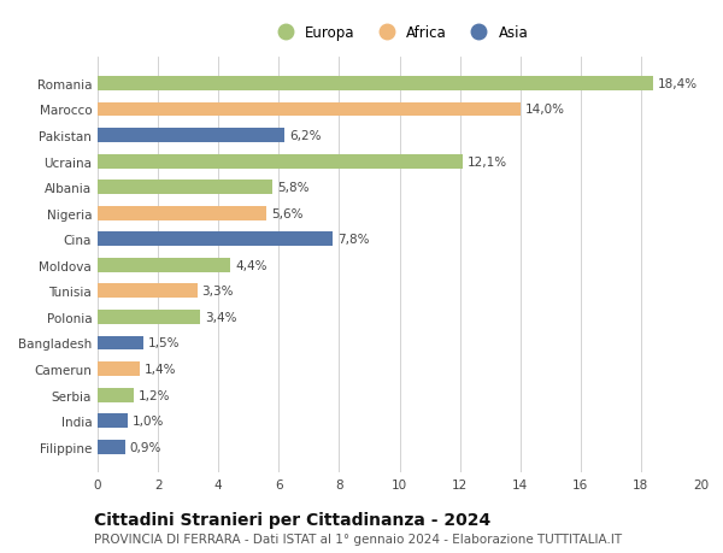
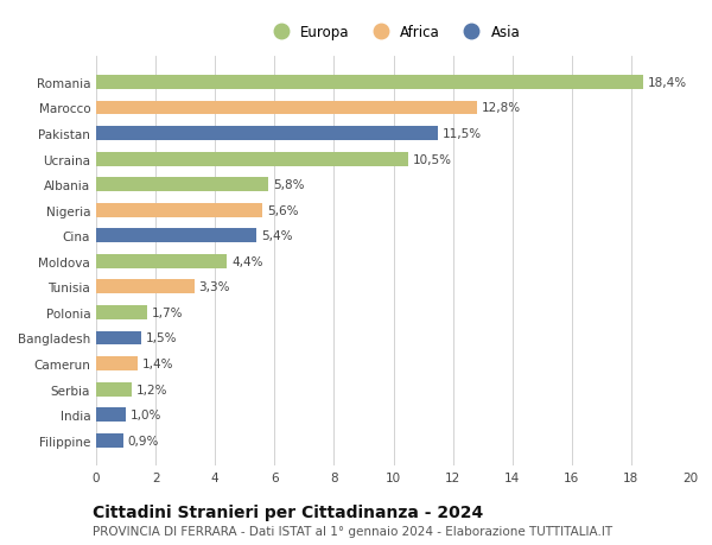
Marocco: 14,0% -> 12,8%
Pakistan: 6,2% -> 11,5%
Ucraina: 12,1% -> 10,5%
Cina: 7,8% -> 5,4%
Polonia: 3,4% -> 1,7%
